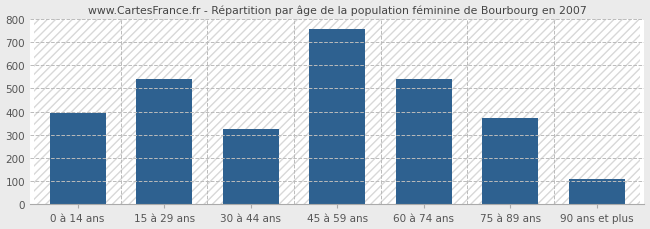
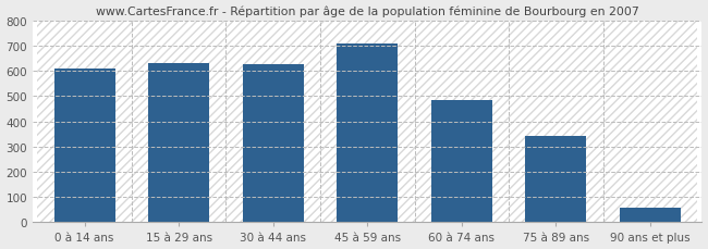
0 à 14 ans: 395 -> 608
15 à 29 ans: 540 -> 630
30 à 44 ans: 325 -> 627
45 à 59 ans: 755 -> 710
60 à 74 ans: 540 -> 482
75 à 89 ans: 370 -> 343
90 ans et plus: 110 -> 58
